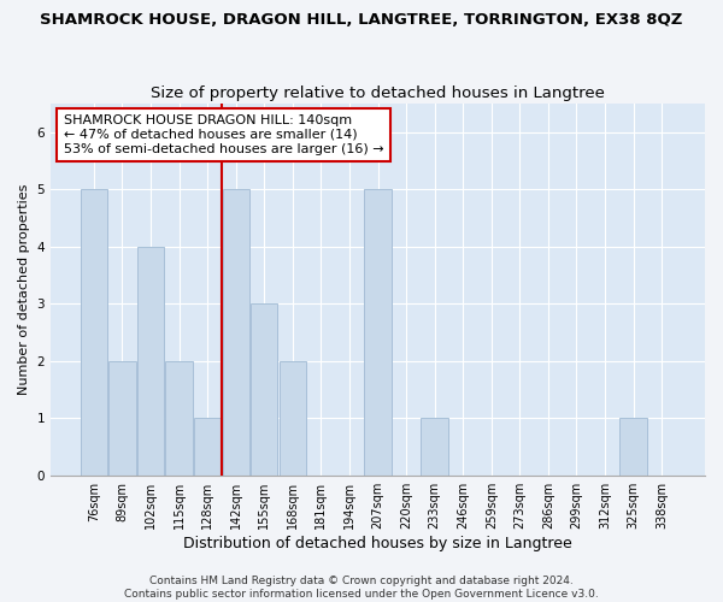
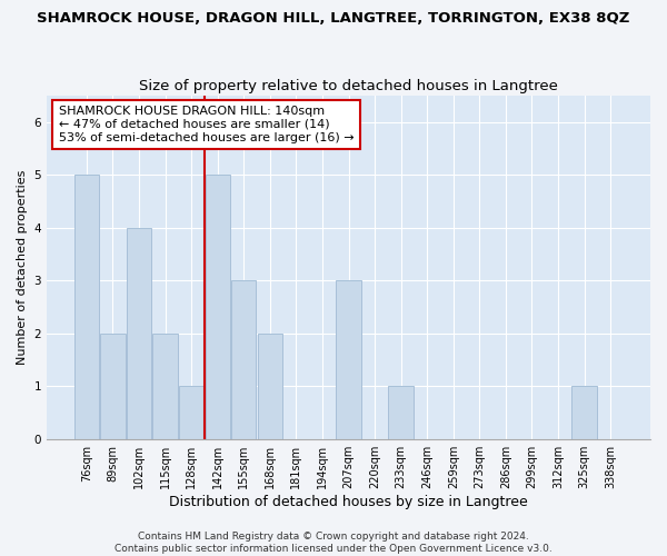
207sqm: 5 -> 3
